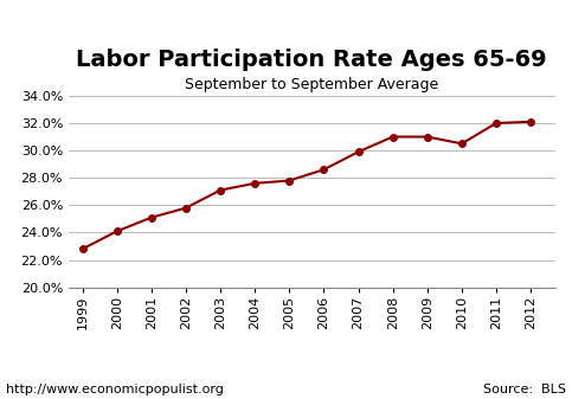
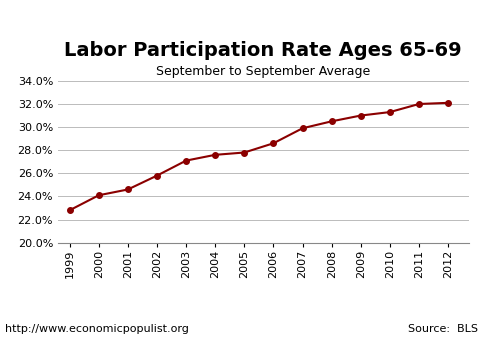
2001: 25.1% -> 24.6%
2008: 31.0% -> 30.5%
2010: 30.5% -> 31.3%
